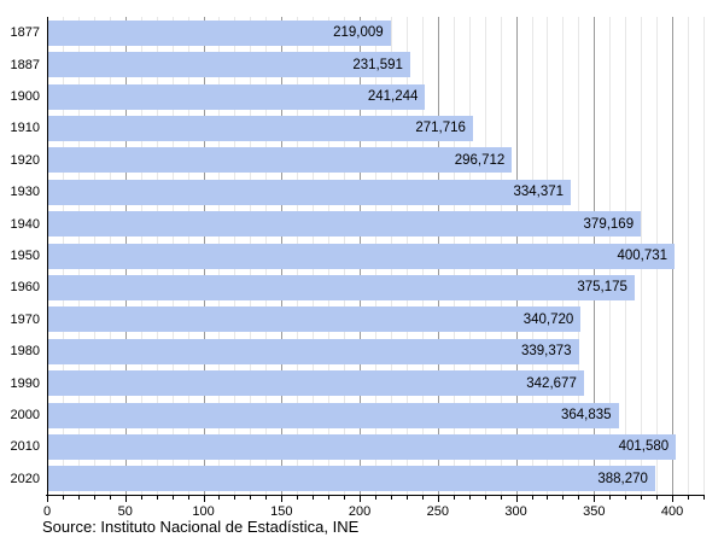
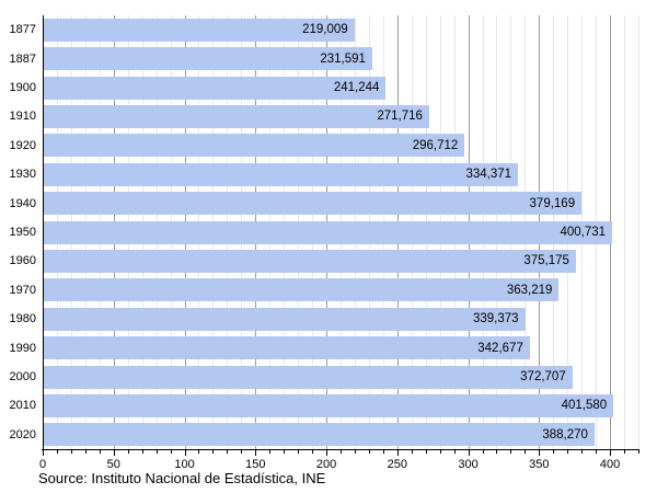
1970: 340,720 -> 363,219
2000: 364,835 -> 372,707
